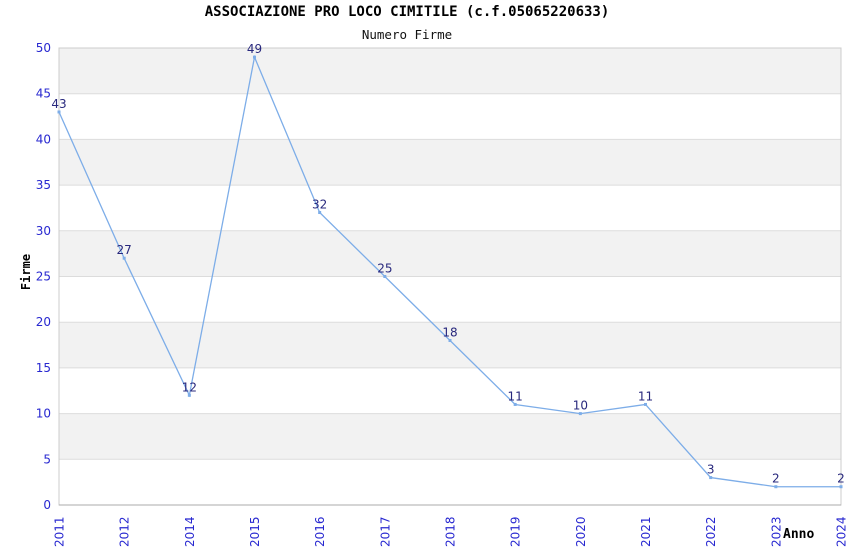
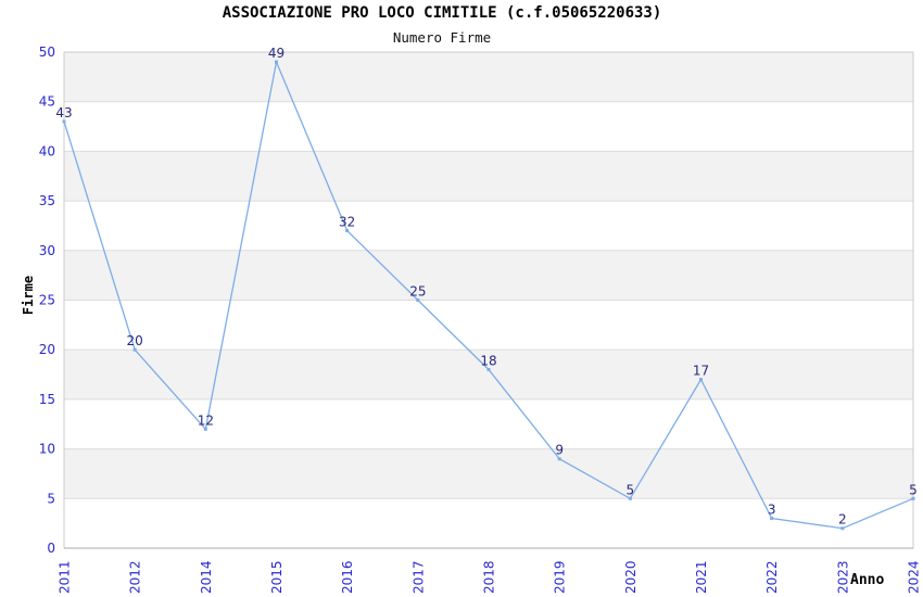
2012: 27 -> 20
2019: 11 -> 9
2020: 10 -> 5
2021: 11 -> 17
2024: 2 -> 5
